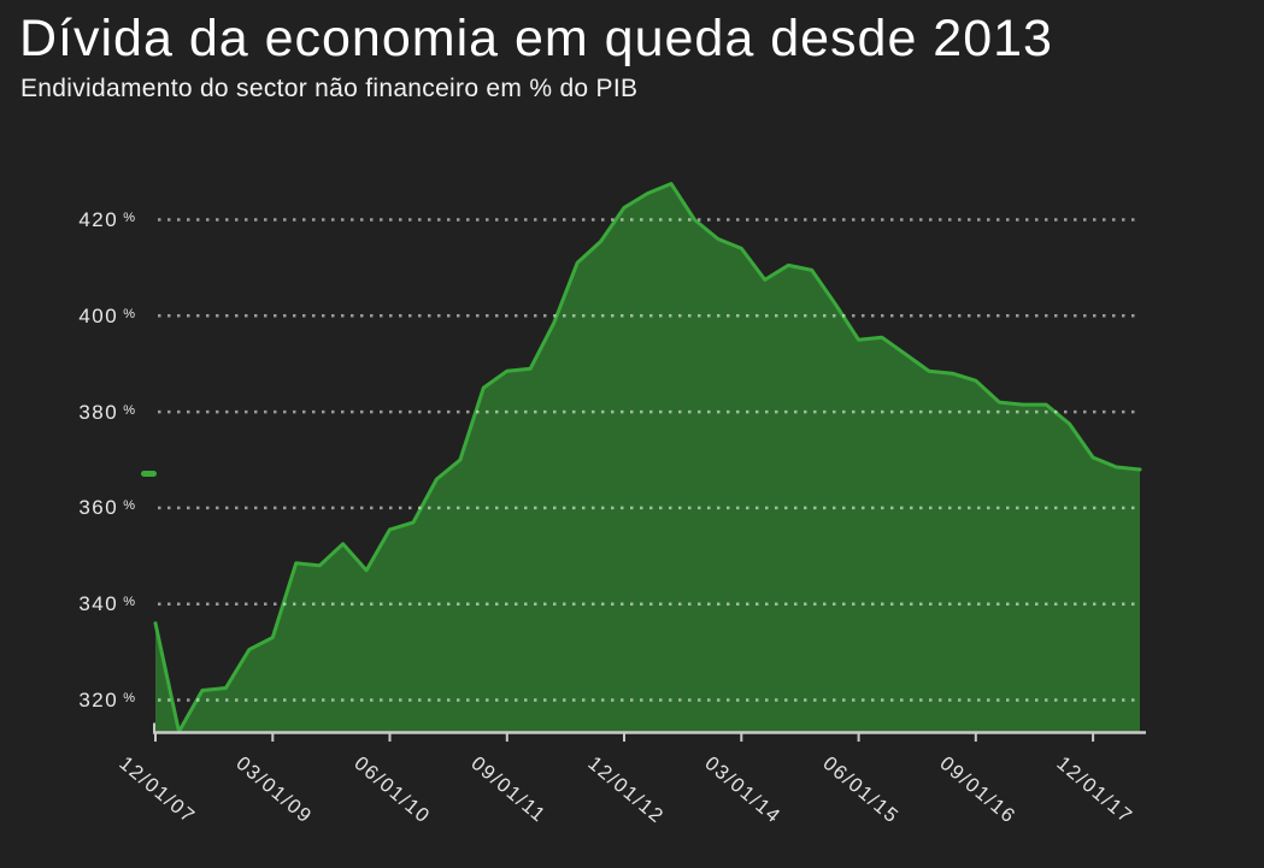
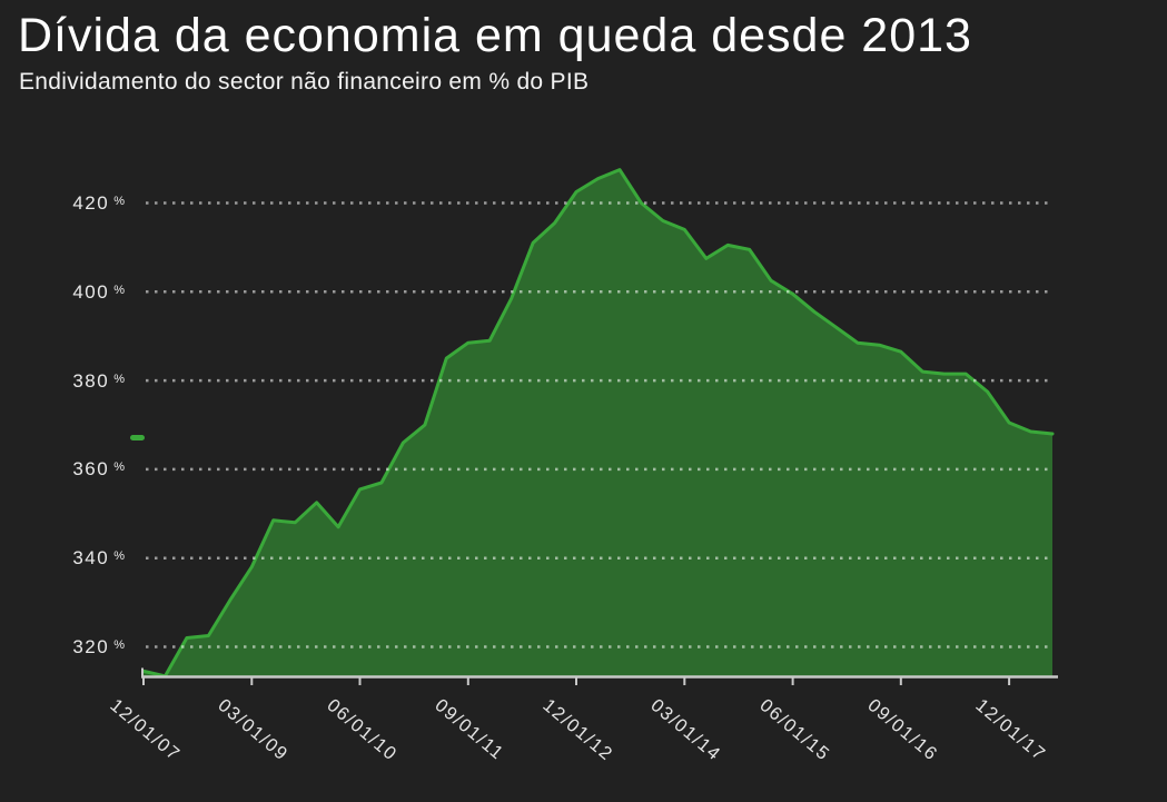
12/01/07: 336 -> 314
03/01/09: 333 -> 338
06/01/15: 395 -> 400
